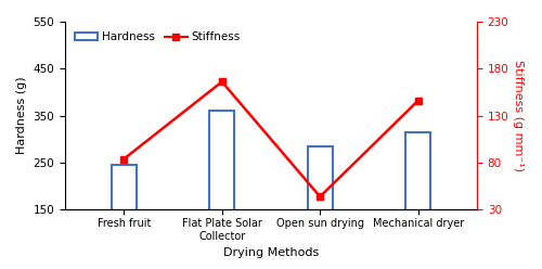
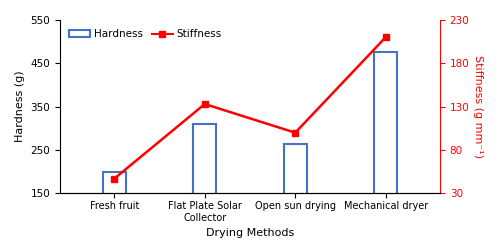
Hardness/Fresh fruit: 245 -> 200
Stiffness/Fresh fruit: 84 -> 47
Hardness/Flat Plate Solar Collector: 360 -> 310
Stiffness/Flat Plate Solar Collector: 166 -> 133
Hardness/Open sun drying: 285 -> 265
Stiffness/Open sun drying: 44 -> 100
Hardness/Mechanical dryer: 315 -> 475
Stiffness/Mechanical dryer: 146 -> 210
